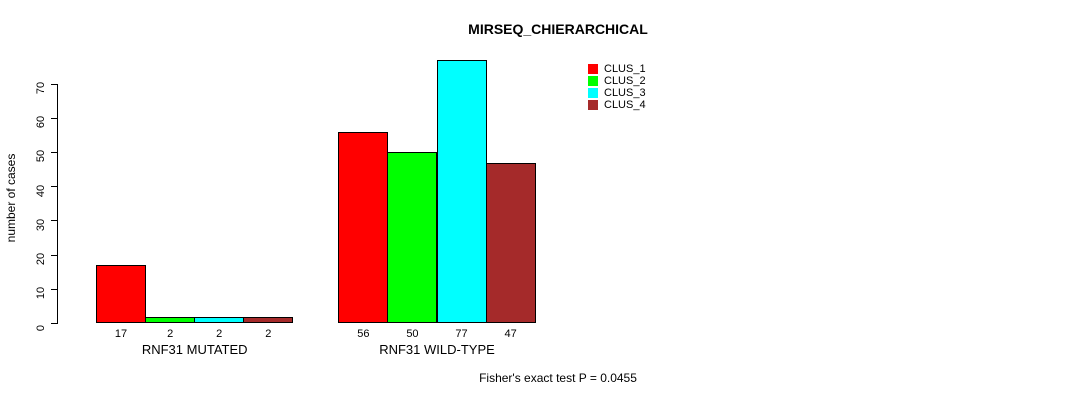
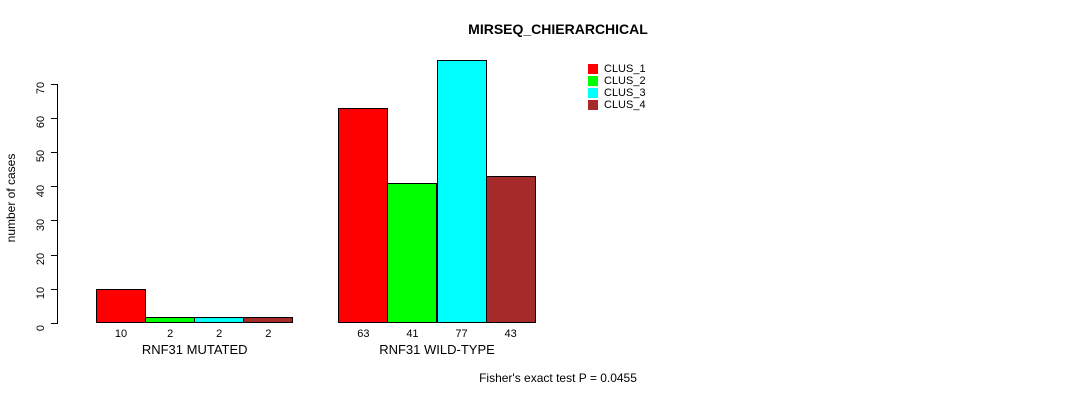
CLUS_1/RNF31 MUTATED: 17 -> 10
CLUS_1/RNF31 WILD-TYPE: 56 -> 63
CLUS_2/RNF31 WILD-TYPE: 50 -> 41
CLUS_4/RNF31 WILD-TYPE: 47 -> 43
